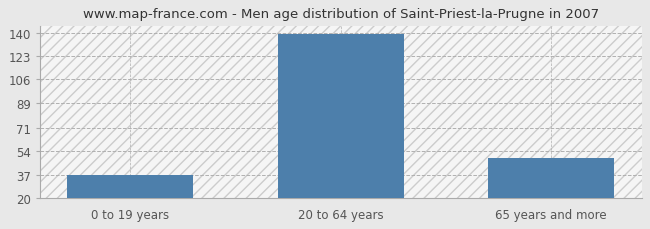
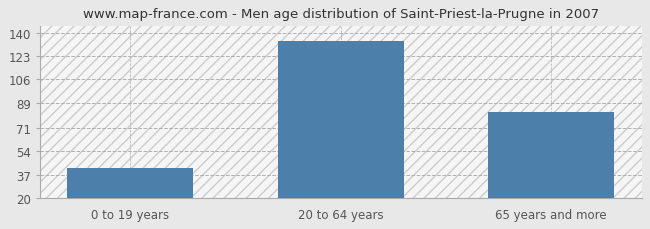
0 to 19 years: 37 -> 42
20 to 64 years: 139 -> 134
65 years and more: 49 -> 82
